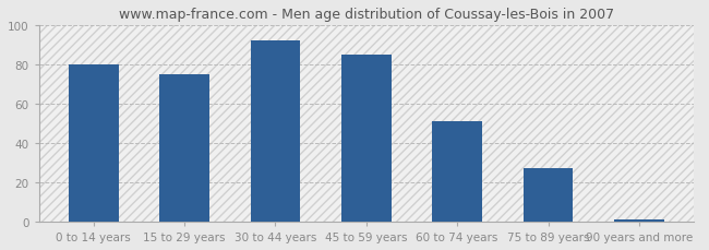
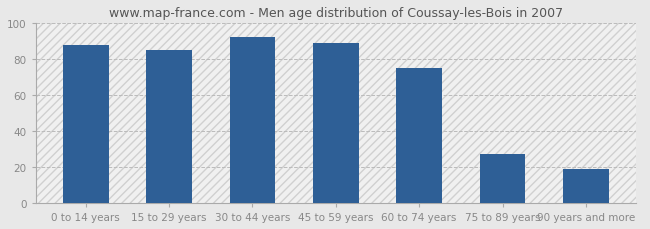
0 to 14 years: 80 -> 88
15 to 29 years: 75 -> 85
45 to 59 years: 85 -> 89
60 to 74 years: 51 -> 75
90 years and more: 1 -> 19
